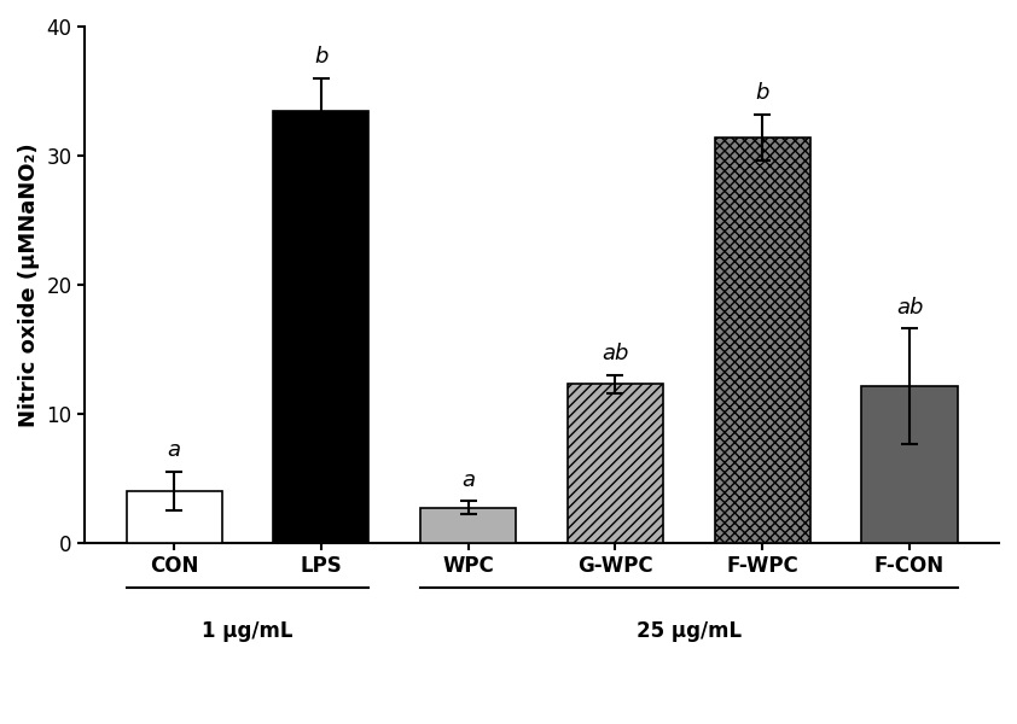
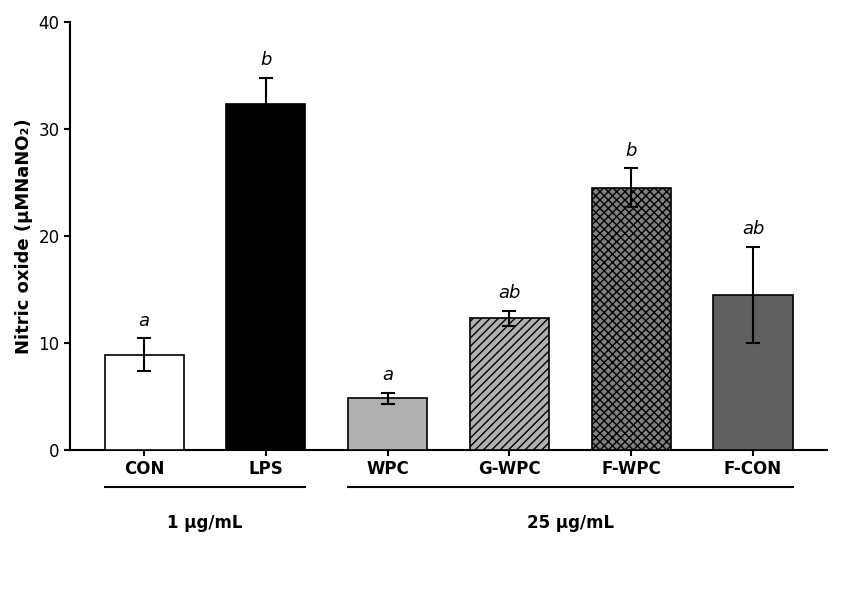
CON: 4.0 -> 8.9
LPS: 33.5 -> 32.3
WPC: 2.7 -> 4.8
F-WPC: 31.4 -> 24.5
F-CON: 12.1 -> 14.5
